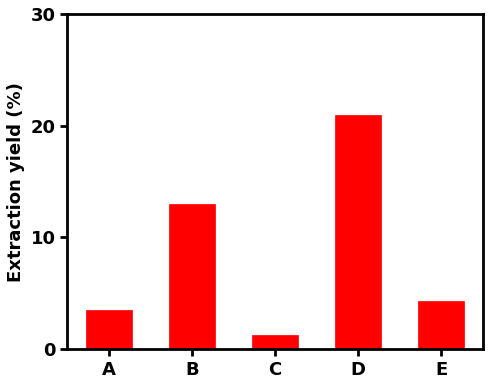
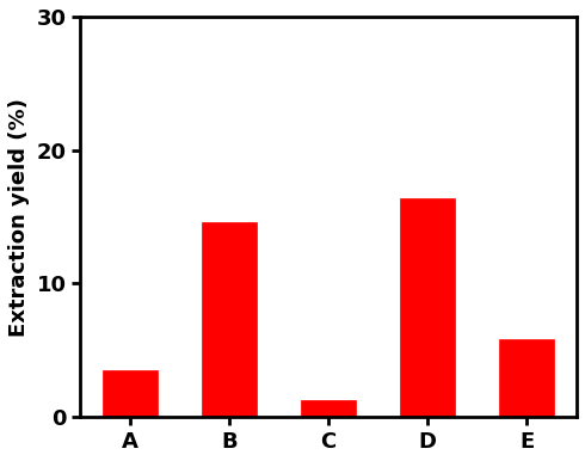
B: 13.0 -> 14.6
D: 21.0 -> 16.4
E: 4.3 -> 5.8
